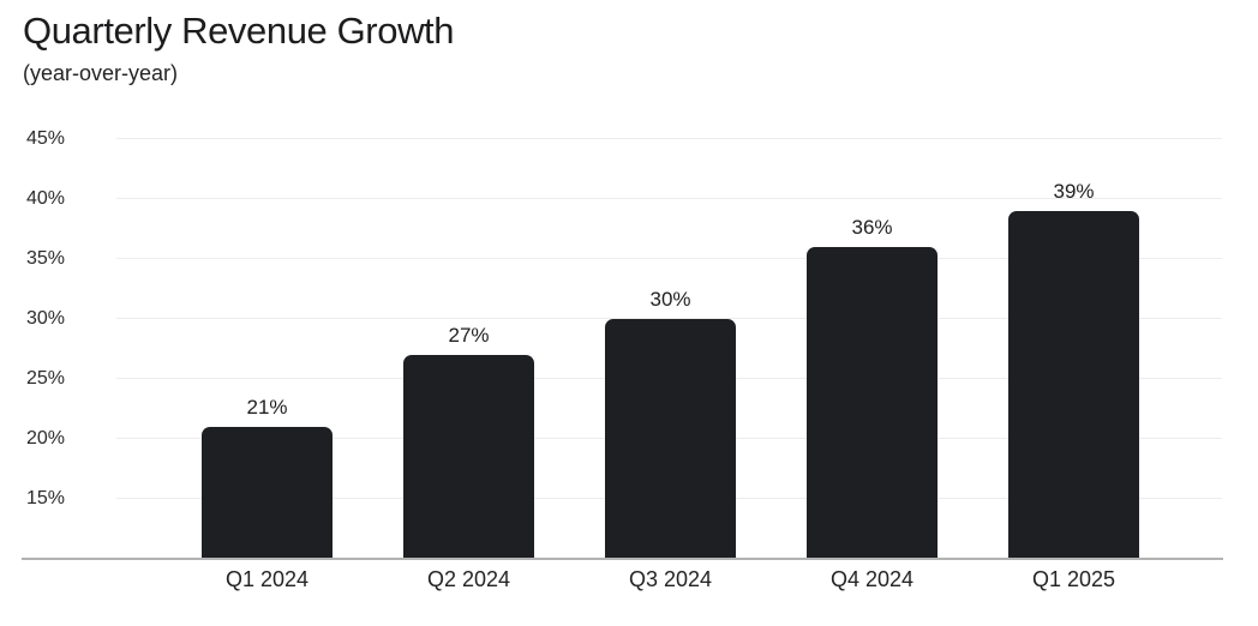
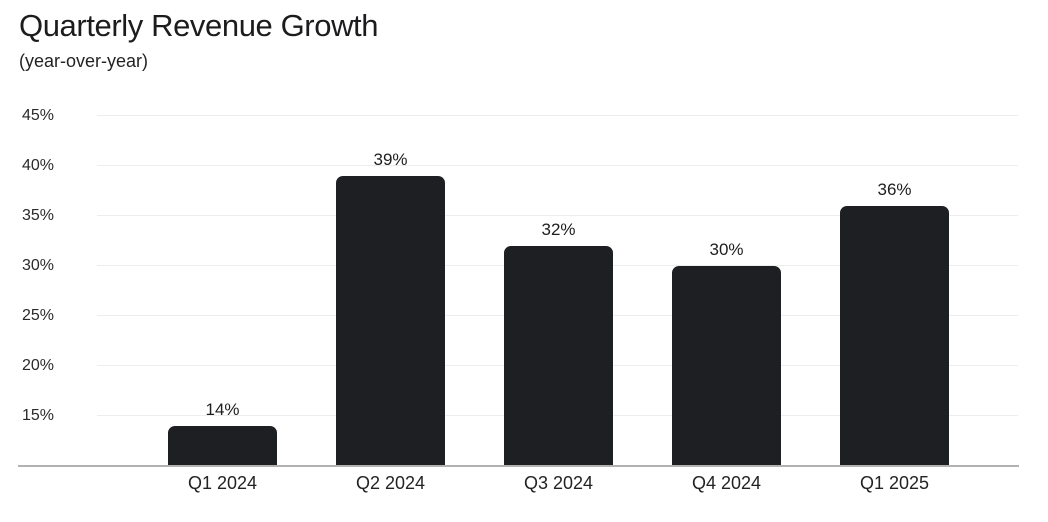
Q1 2024: 21% -> 14%
Q2 2024: 27% -> 39%
Q3 2024: 30% -> 32%
Q4 2024: 36% -> 30%
Q1 2025: 39% -> 36%
